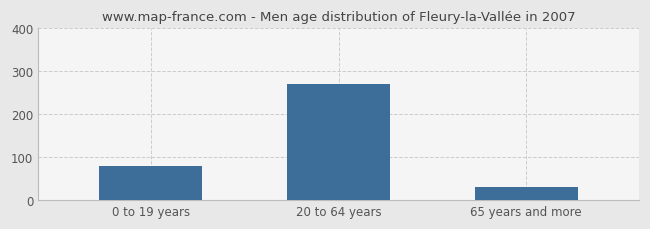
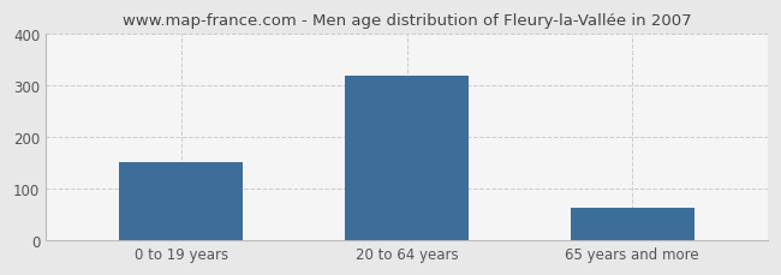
0 to 19 years: 80 -> 152
20 to 64 years: 270 -> 320
65 years and more: 30 -> 63
